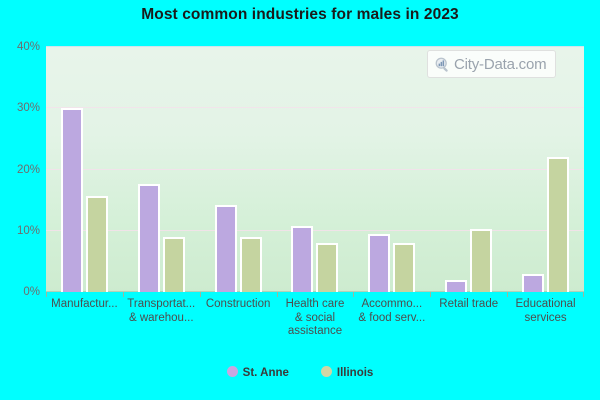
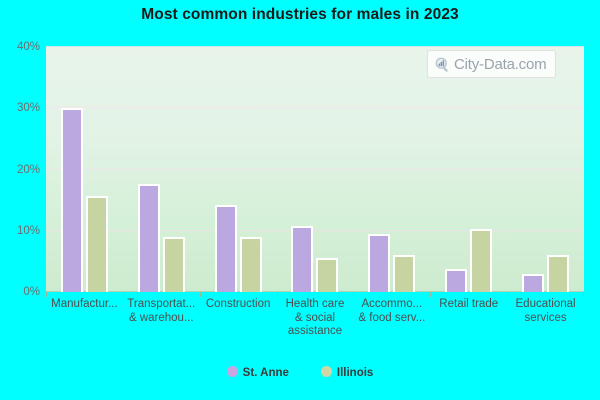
Illinois/Health care & social assistance: 8% -> 6%
Illinois/Accommo... & food serv...: 8% -> 6%
St. Anne/Retail trade: 2% -> 4%
Illinois/Educational services: 22% -> 6%
